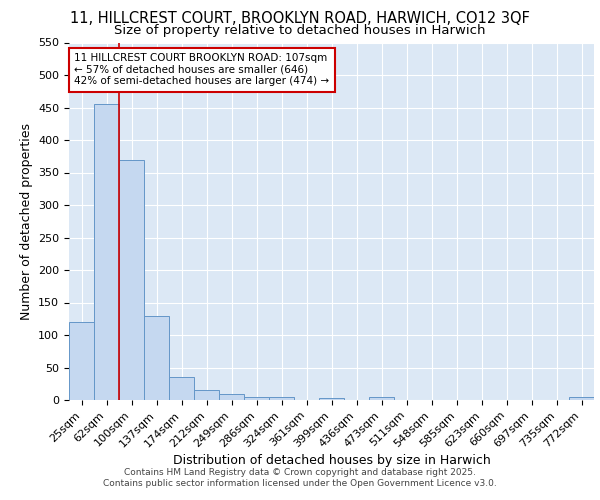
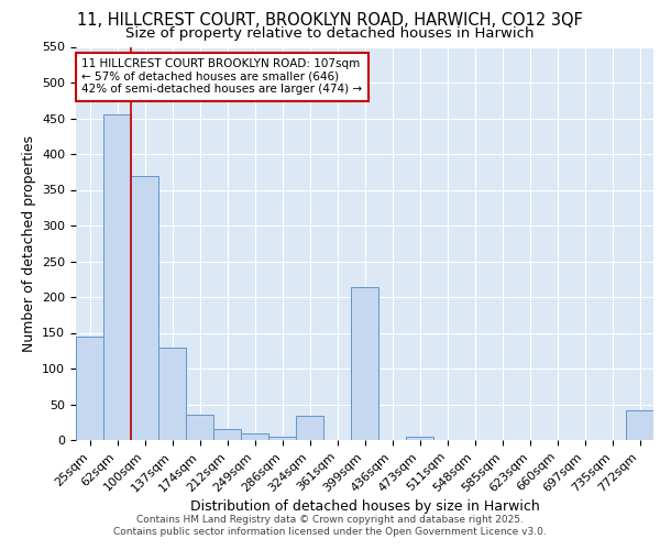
25sqm: 120 -> 144
324sqm: 4 -> 34
399sqm: 3 -> 214
772sqm: 4 -> 42
